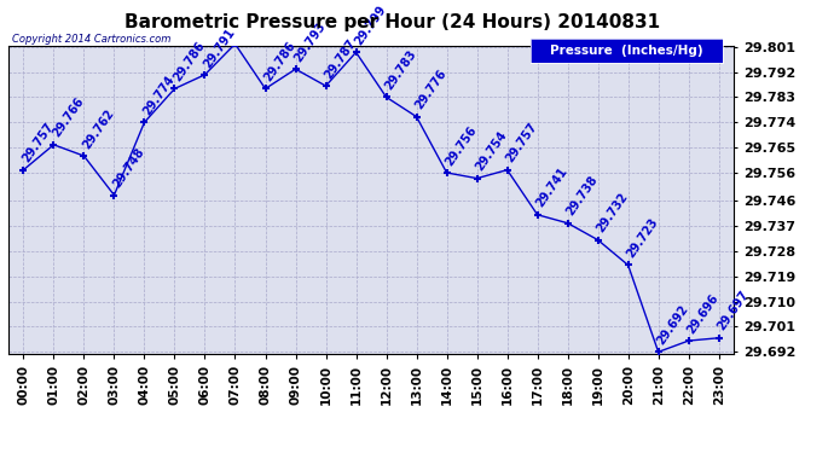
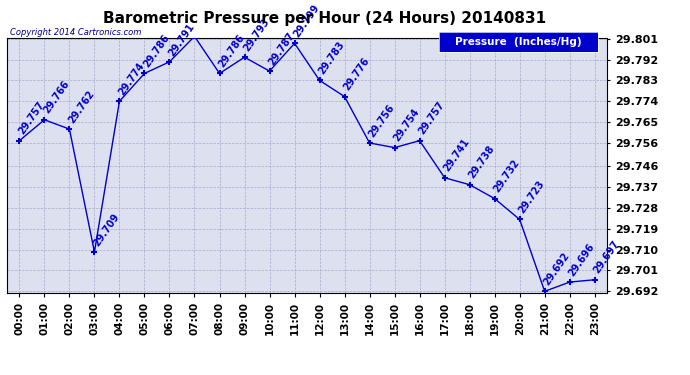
03:00: 29.748 -> 29.709
